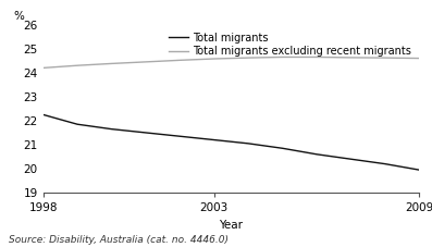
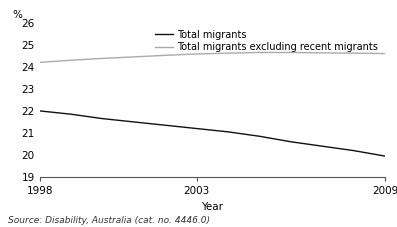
Total migrants/1998: 22.25 -> 22.00
